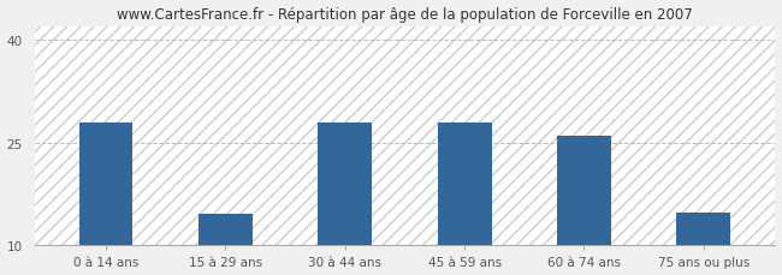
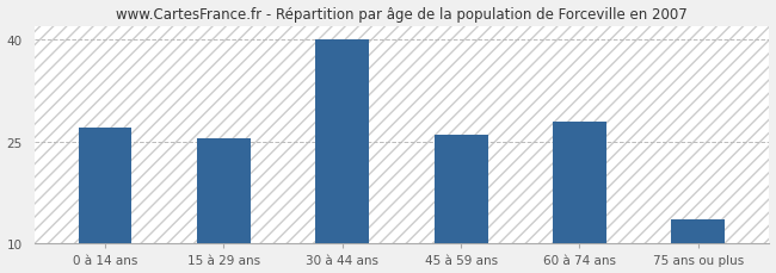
0 à 14 ans: 28.0 -> 27.0
15 à 29 ans: 14.6 -> 25.5
30 à 44 ans: 28.0 -> 40.0
45 à 59 ans: 28.0 -> 26.0
60 à 74 ans: 26.0 -> 28.0
75 ans ou plus: 14.8 -> 13.5
